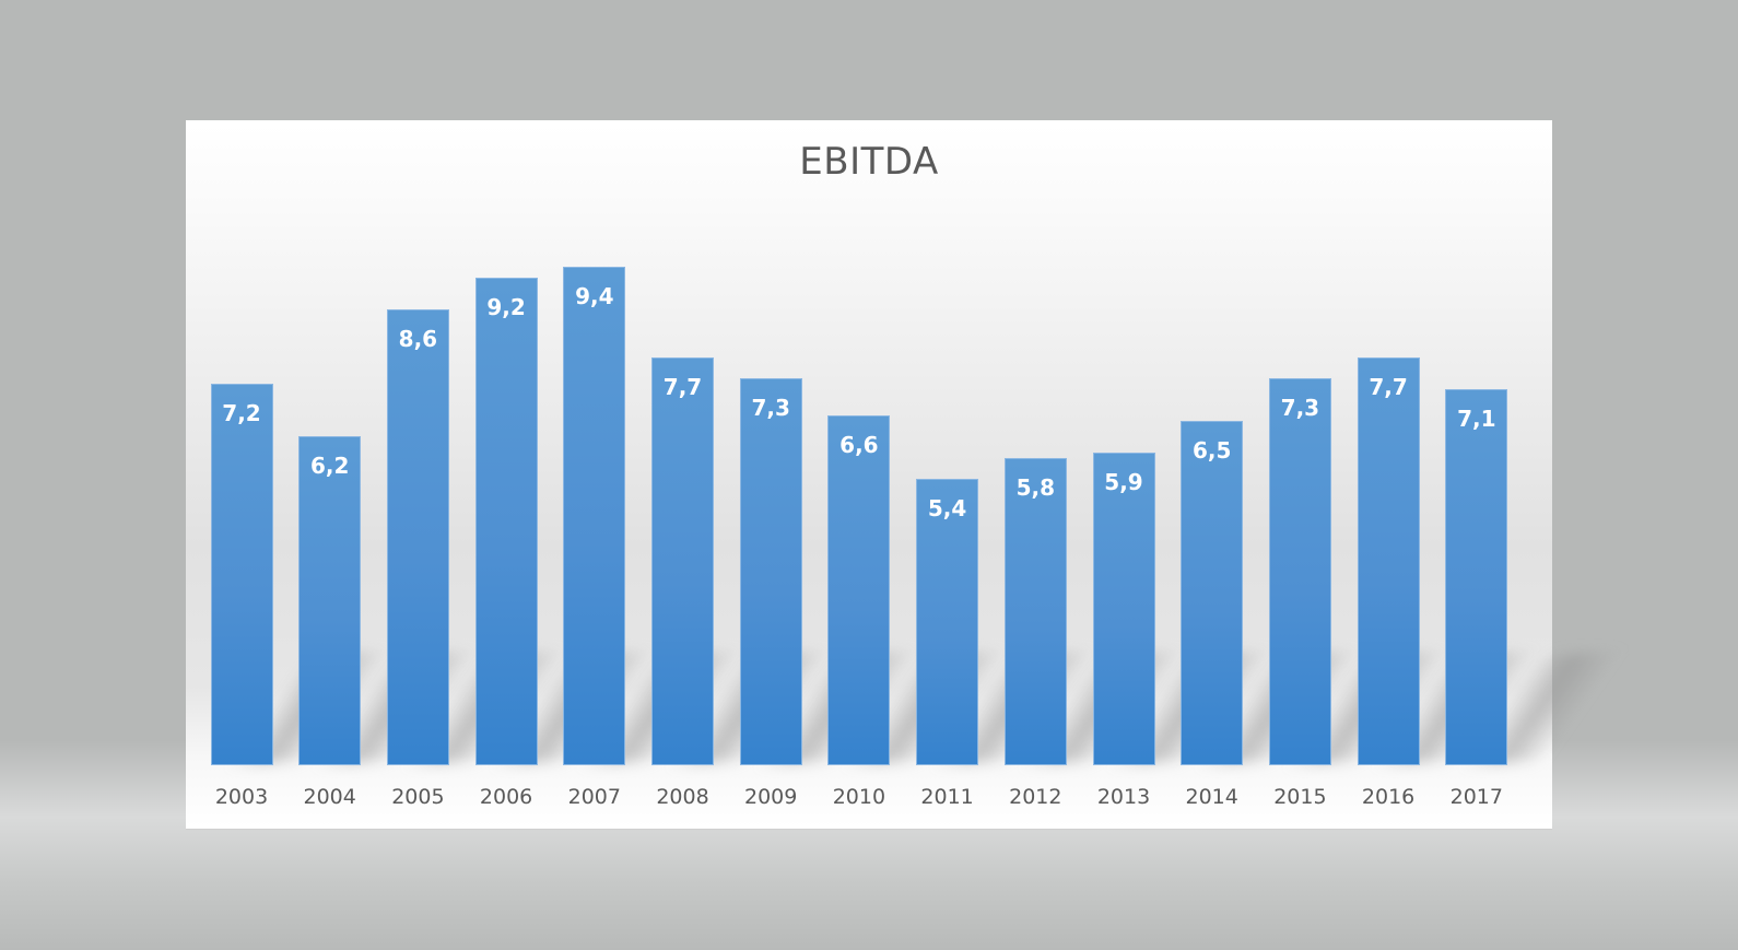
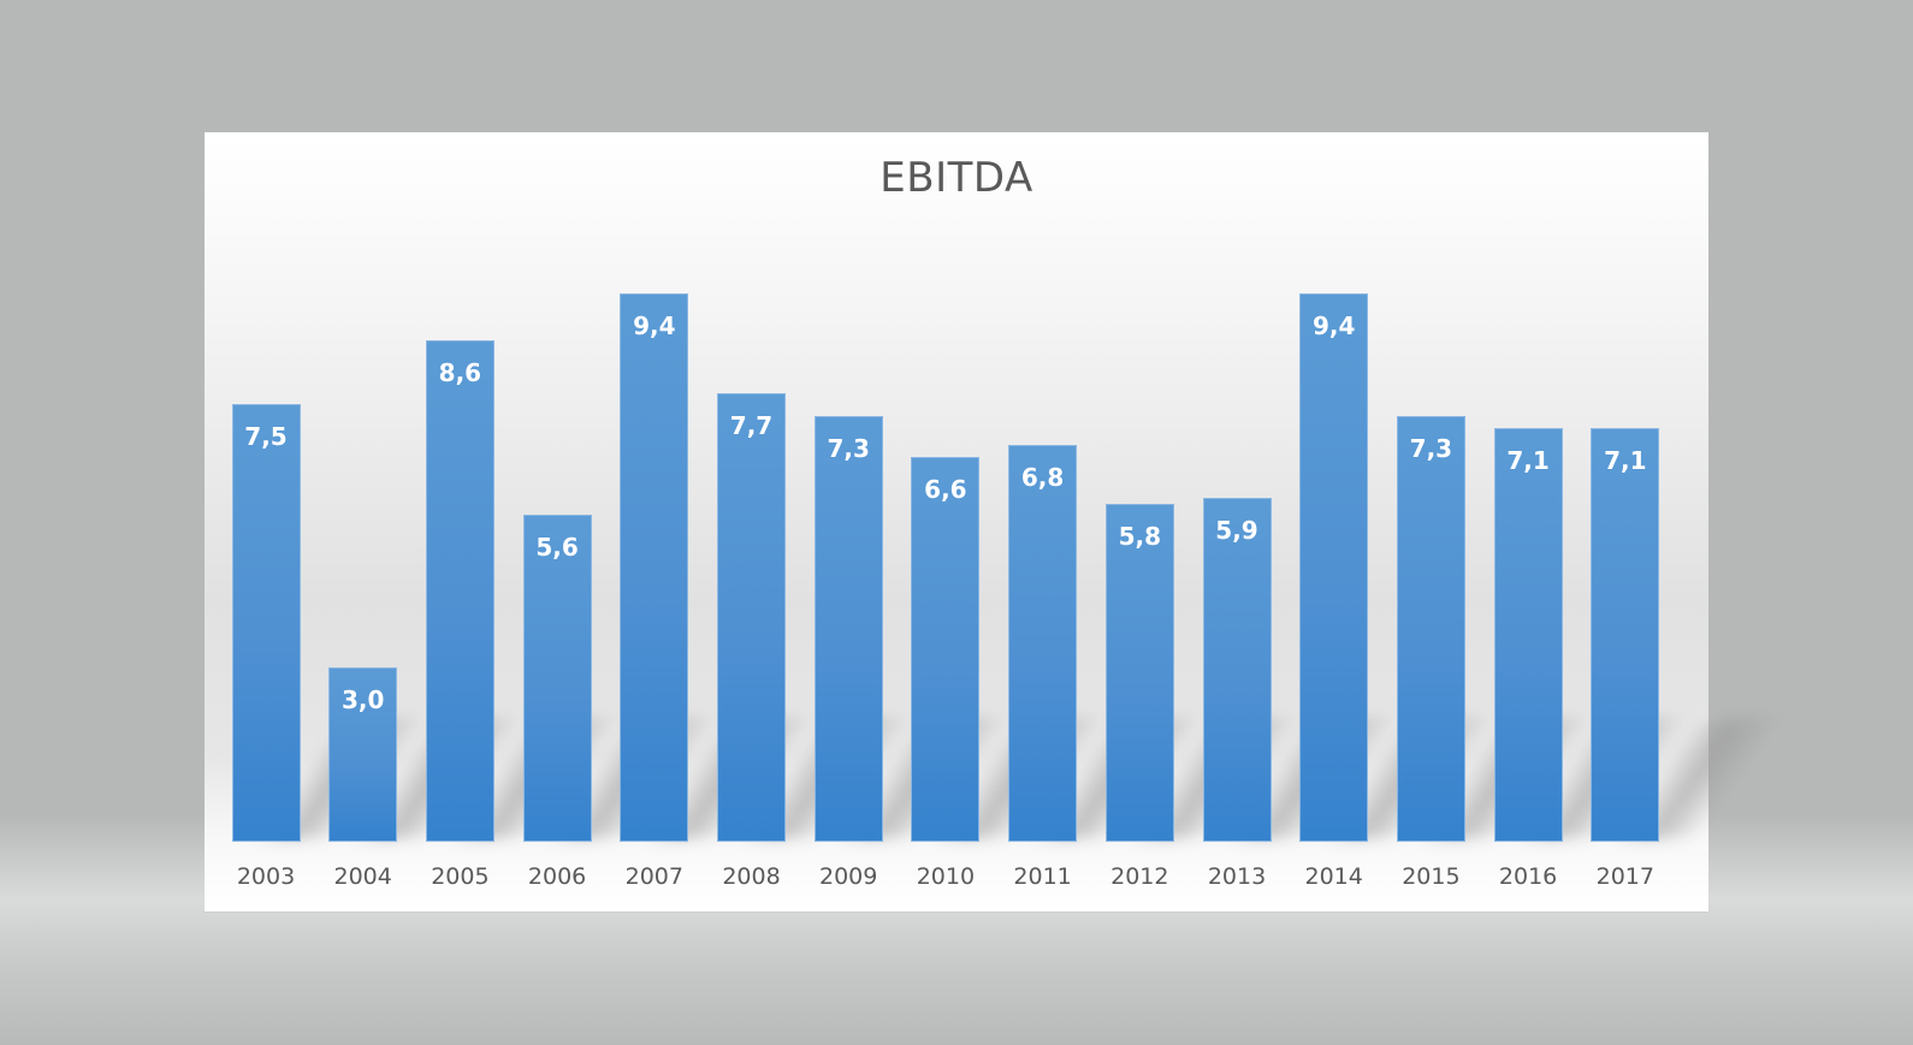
2003: 7,2 -> 7,5
2004: 6,2 -> 3,0
2006: 9,2 -> 5,6
2011: 5,4 -> 6,8
2014: 6,5 -> 9,4
2016: 7,7 -> 7,1
